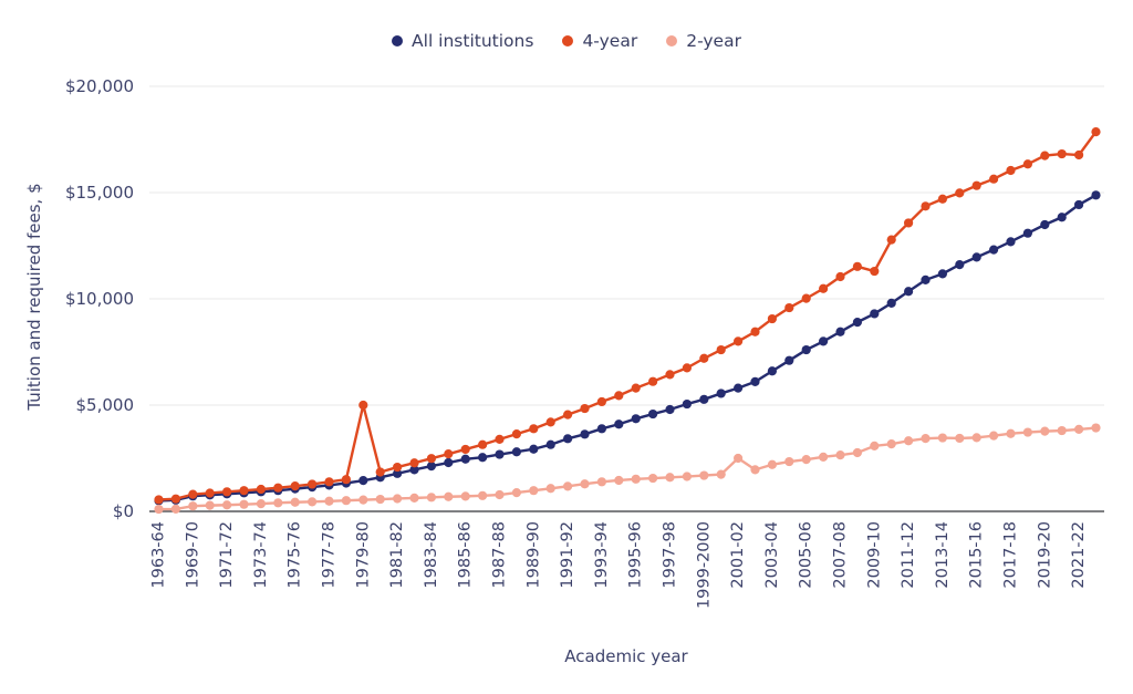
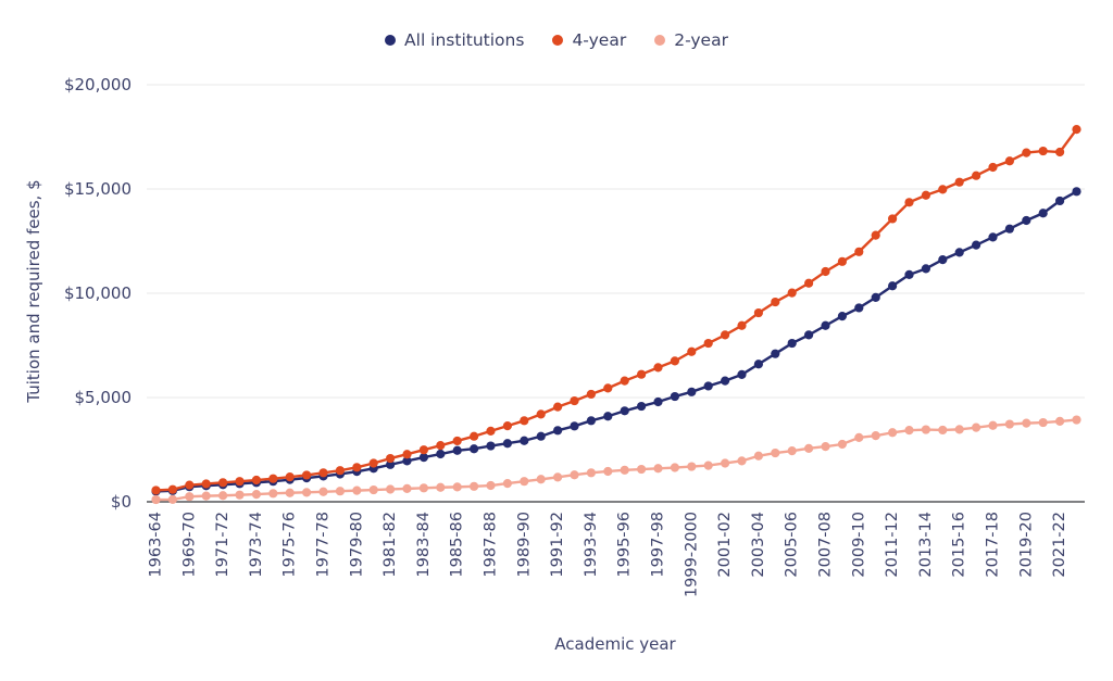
4-year/1979-80: $5000 -> $1600
2-year/2001-02: $2500 -> $1800
4-year/2009-10: $11300 -> $12000
